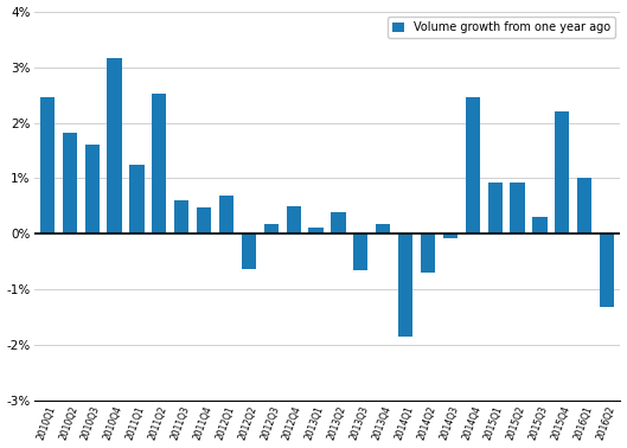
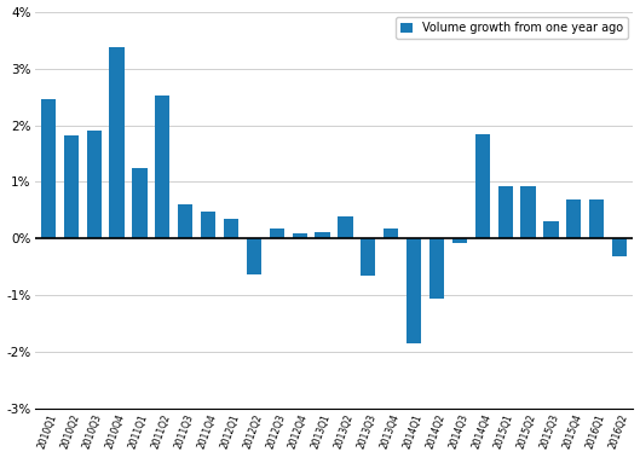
2010Q3: 1.60% -> 1.90%
2010Q4: 3.15% -> 3.38%
2012Q1: 0.70% -> 0.35%
2012Q4: 0.50% -> 0.10%
2014Q2: -0.70% -> -1.05%
2014Q4: 2.45% -> 1.85%
2015Q4: 2.20% -> 0.70%
2016Q1: 1.00% -> 0.70%
2016Q2: -1.30% -> -0.30%
